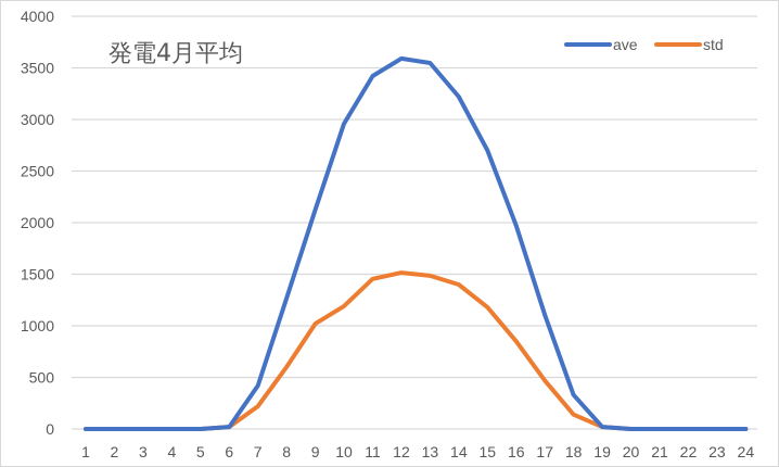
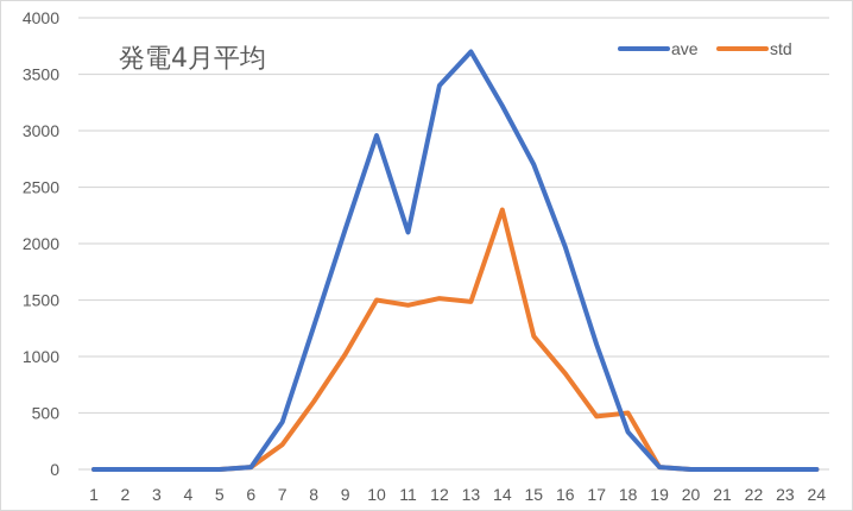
std/10: 1200 -> 1500
ave/11: 3400 -> 2100
ave/12: 3600 -> 3400
ave/13: 3500 -> 3700
std/14: 1400 -> 2300
std/18: 100 -> 500
